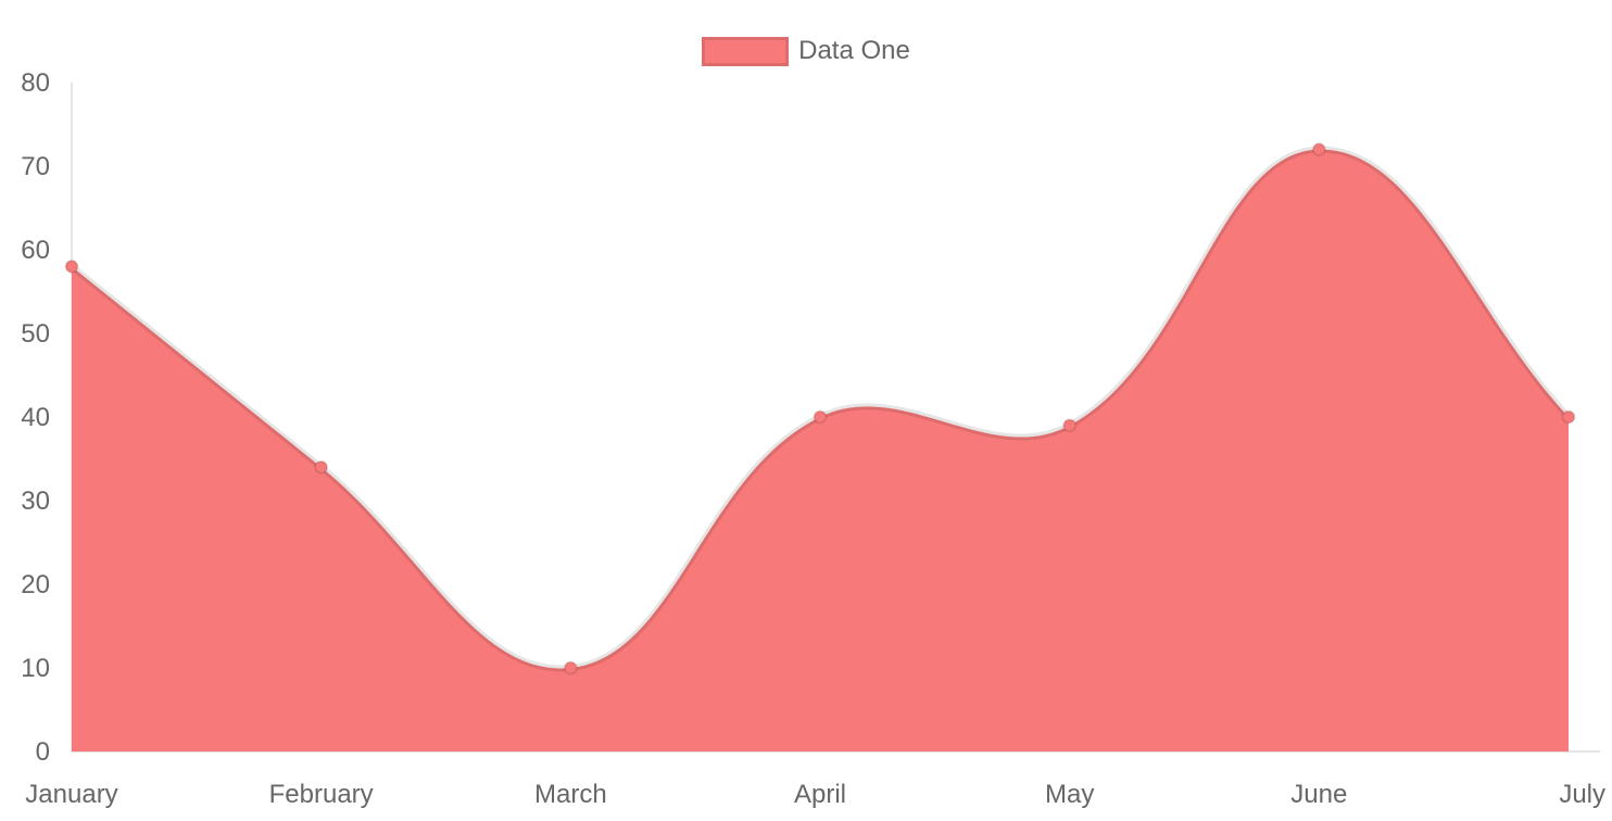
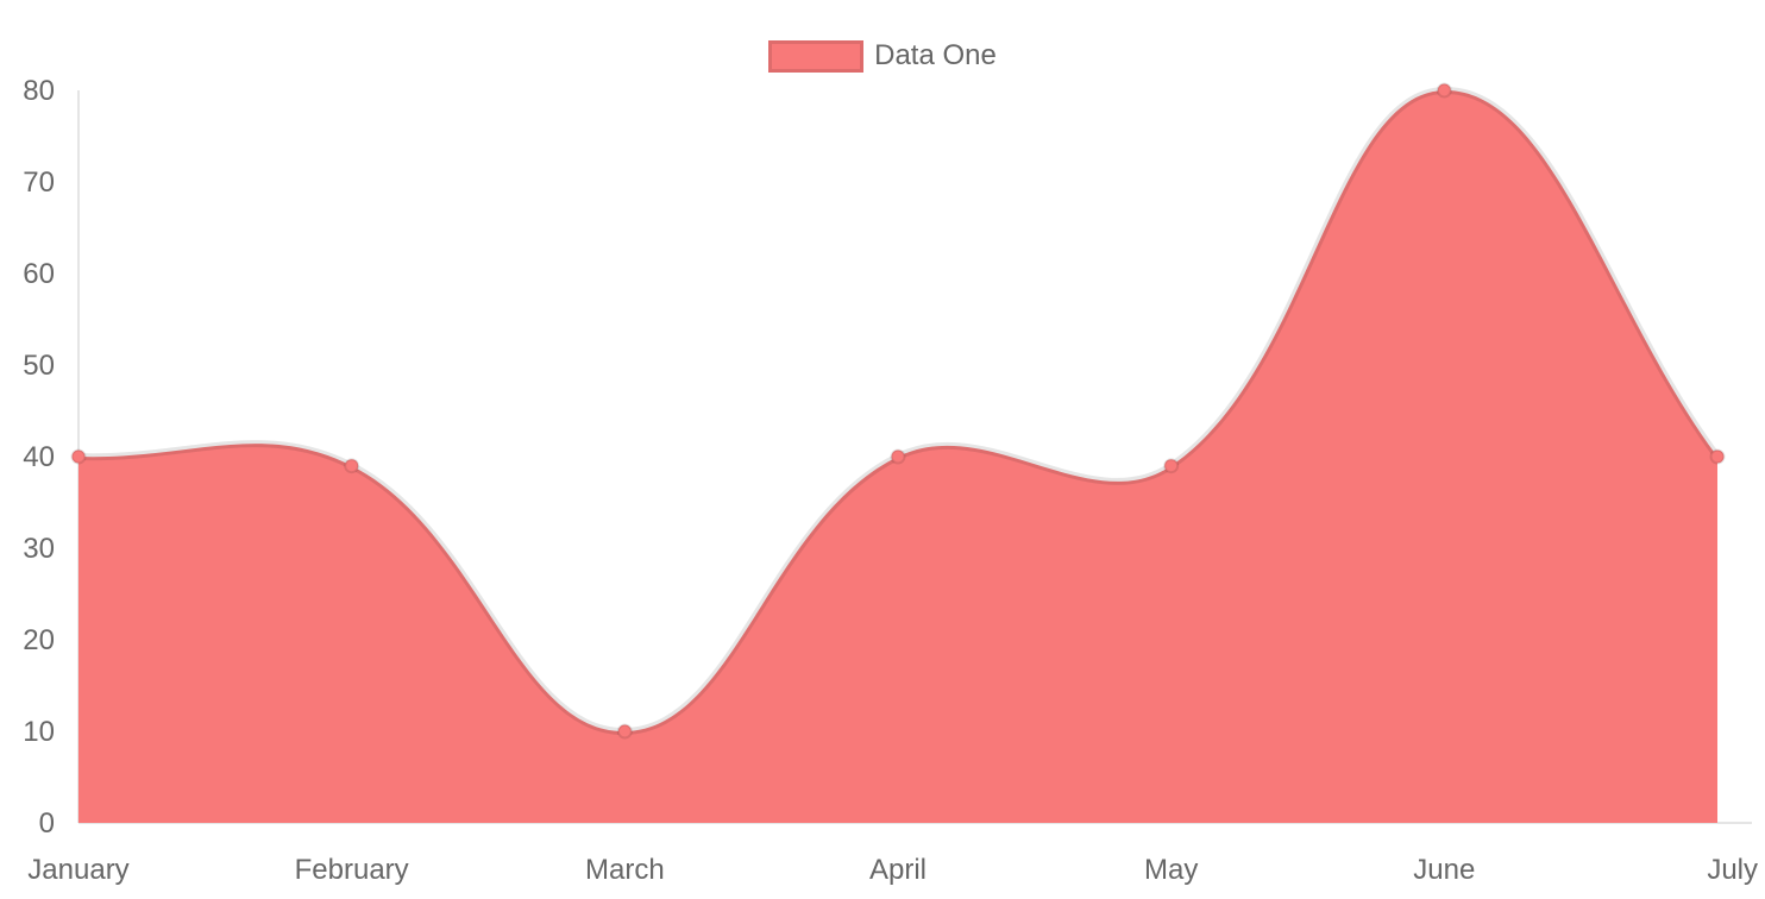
January: 58 -> 40
February: 34 -> 39
June: 72 -> 80
